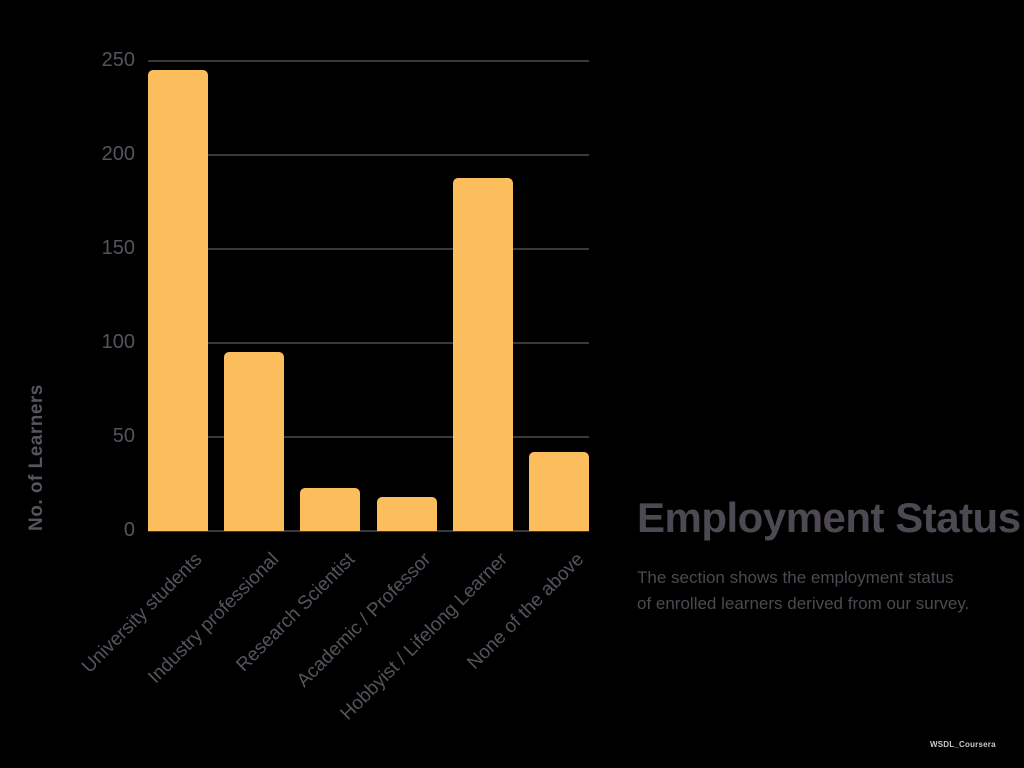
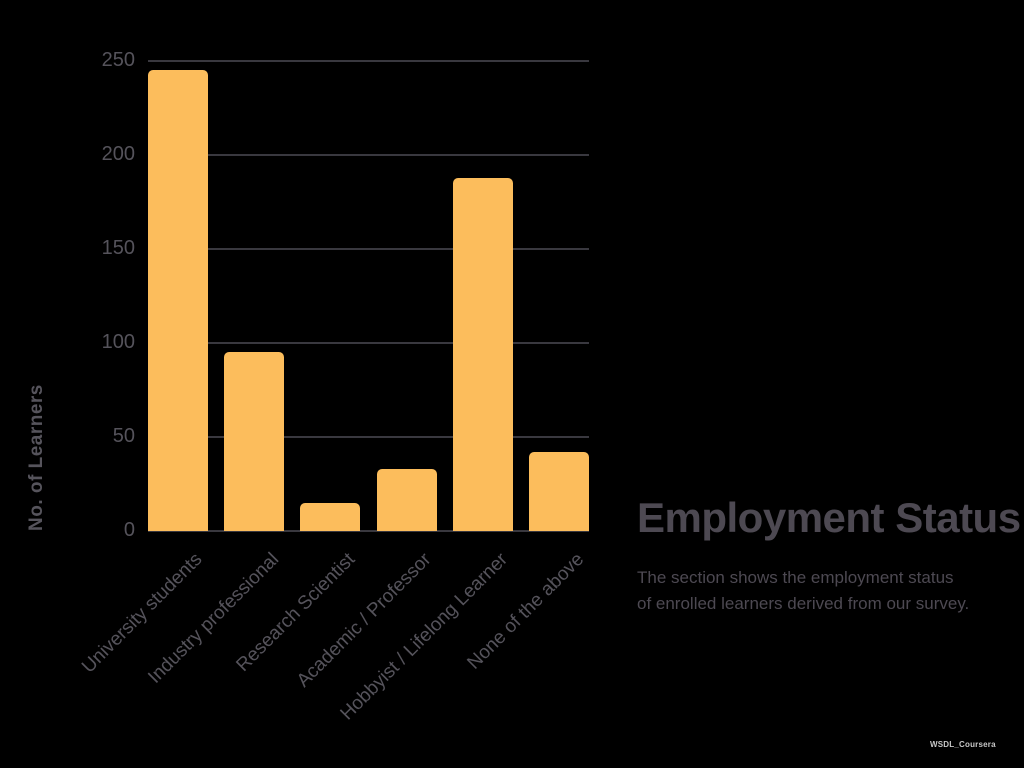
Research Scientist: 23 -> 15
Academic / Professor: 18 -> 33
